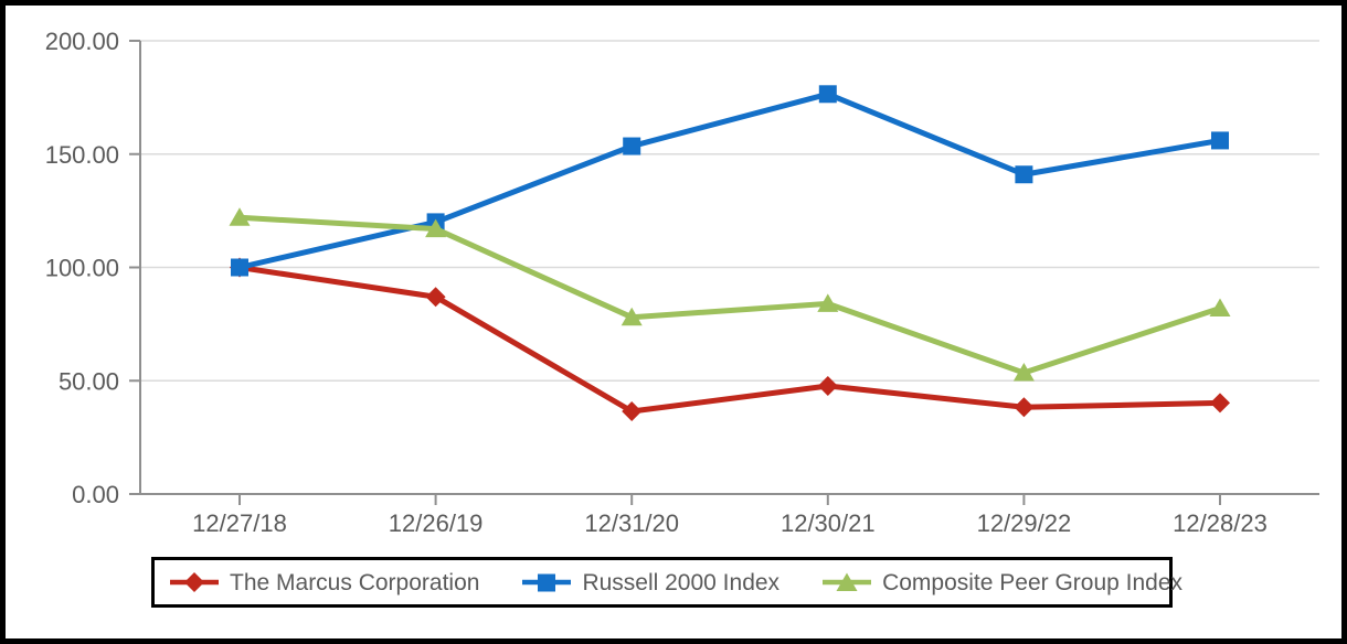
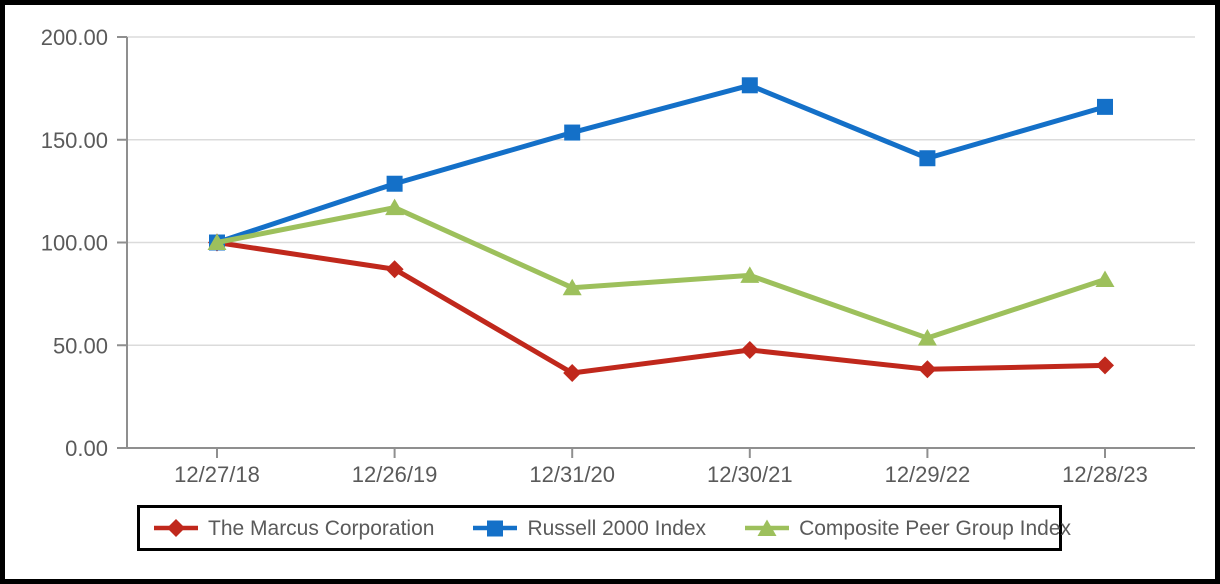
Composite Peer Group Index/12/27/18: 122 -> 100
Russell 2000 Index/12/26/19: 120 -> 129
Russell 2000 Index/12/28/23: 156 -> 166
